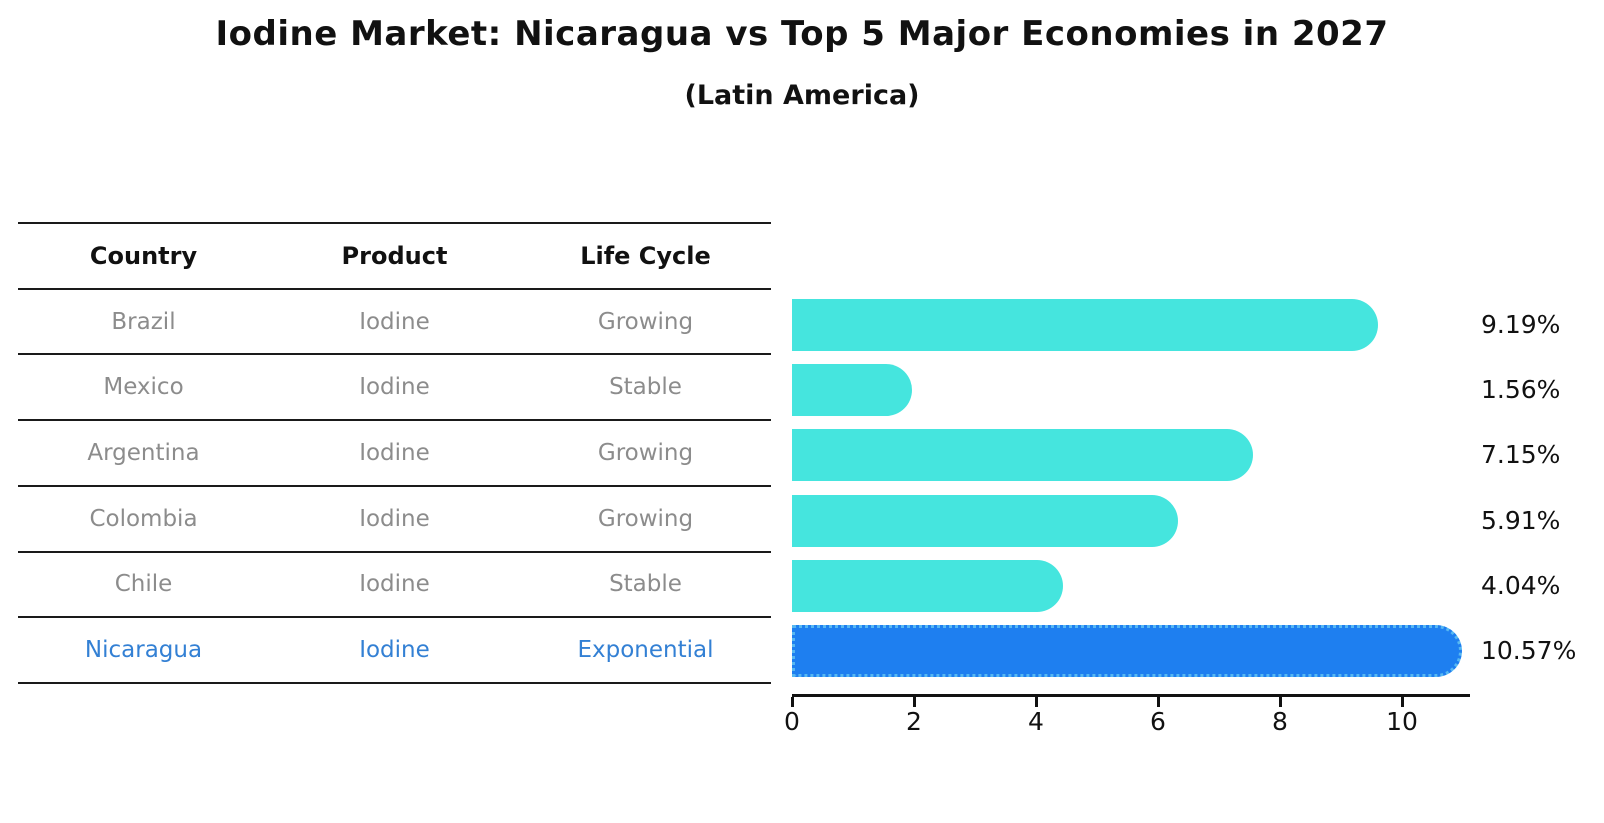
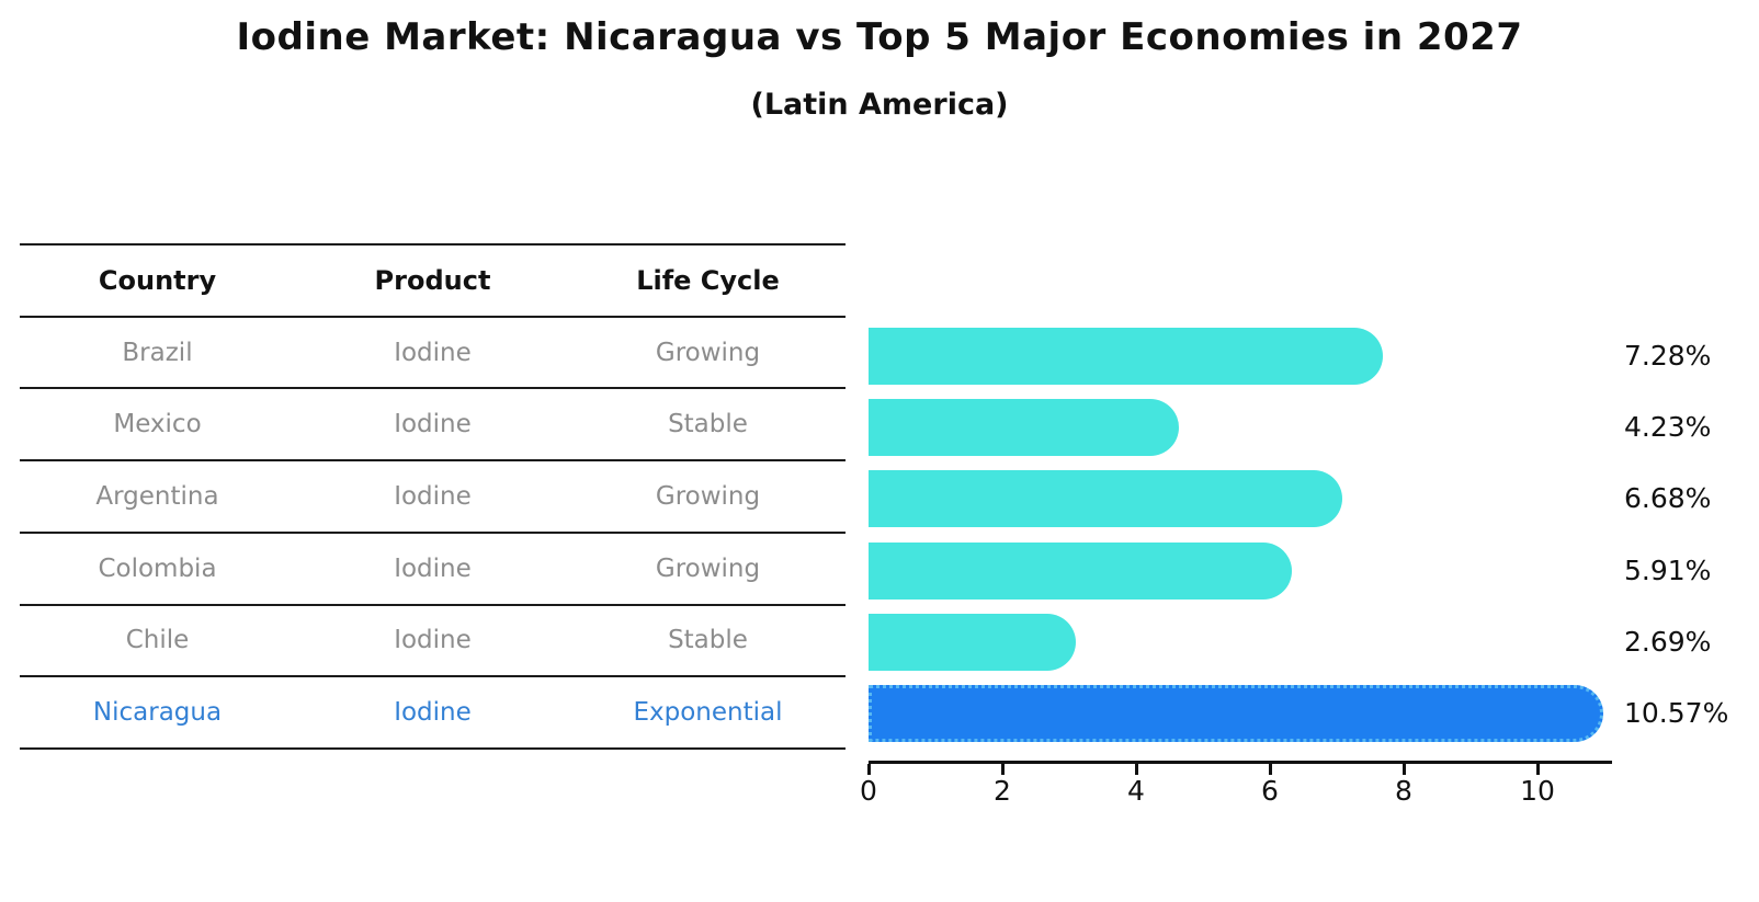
Brazil: 9.19% -> 7.28%
Mexico: 1.56% -> 4.23%
Argentina: 7.15% -> 6.68%
Chile: 4.04% -> 2.69%
